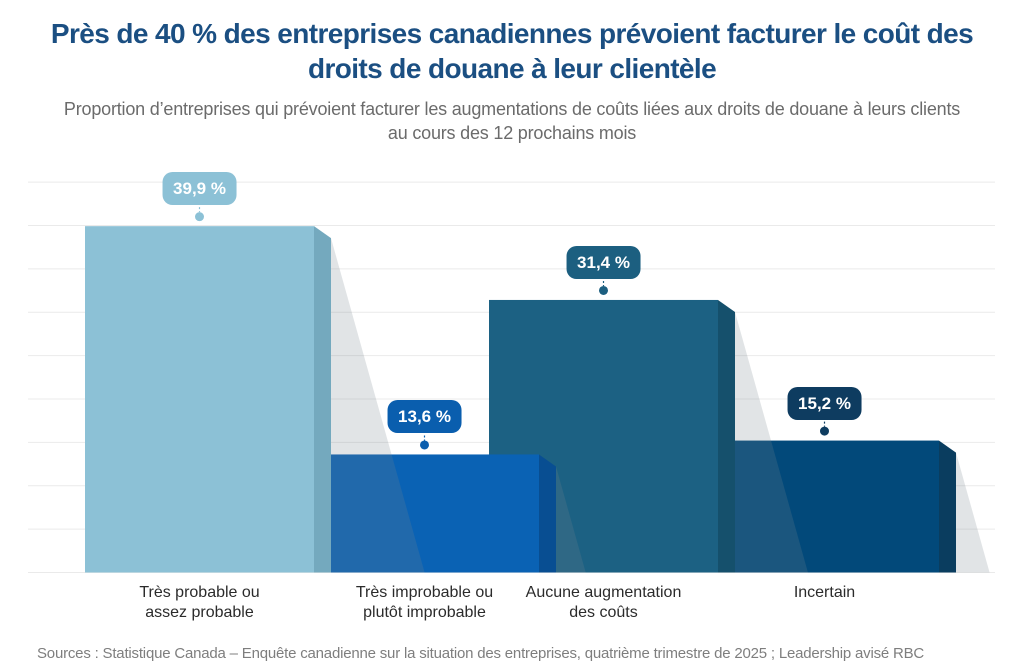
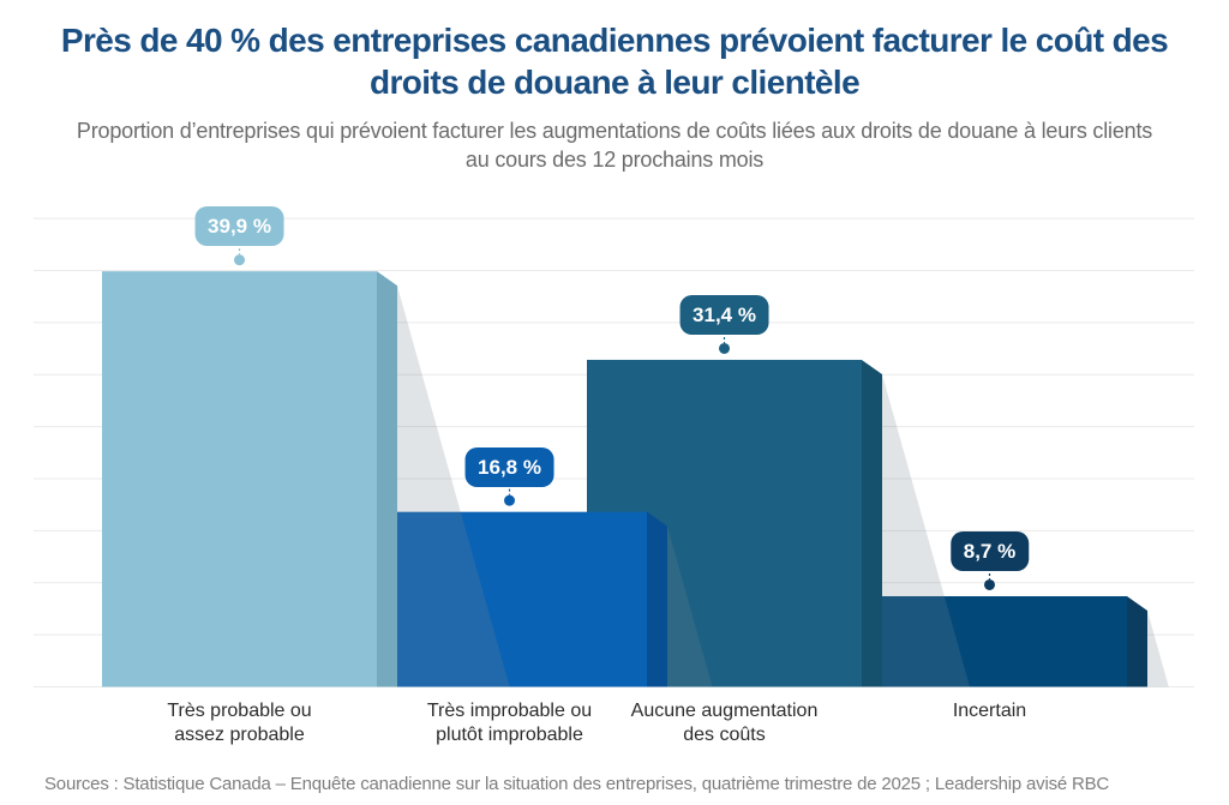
Très improbable ou plutôt improbable: 13,6 -> 16,8
Incertain: 15,2 -> 8,7
